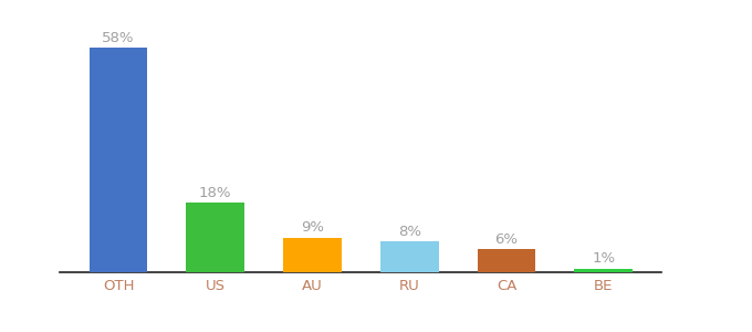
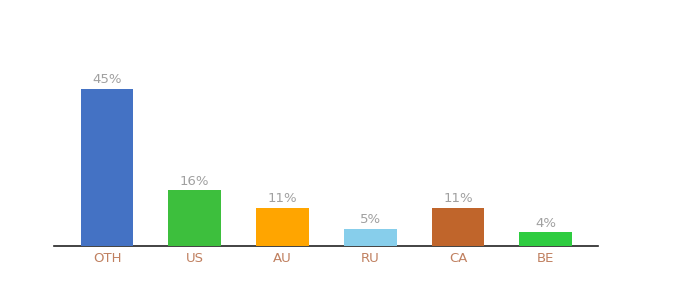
OTH: 58% -> 45%
US: 18% -> 16%
AU: 9% -> 11%
RU: 8% -> 5%
CA: 6% -> 11%
BE: 1% -> 4%
